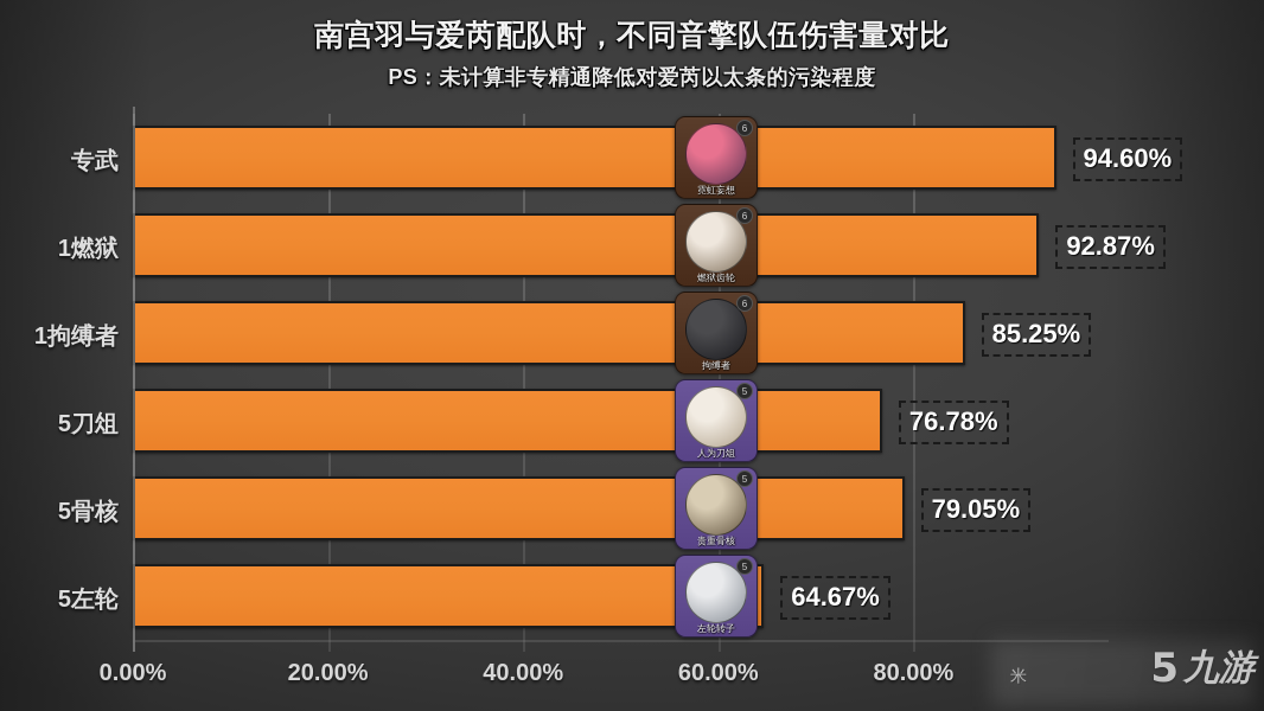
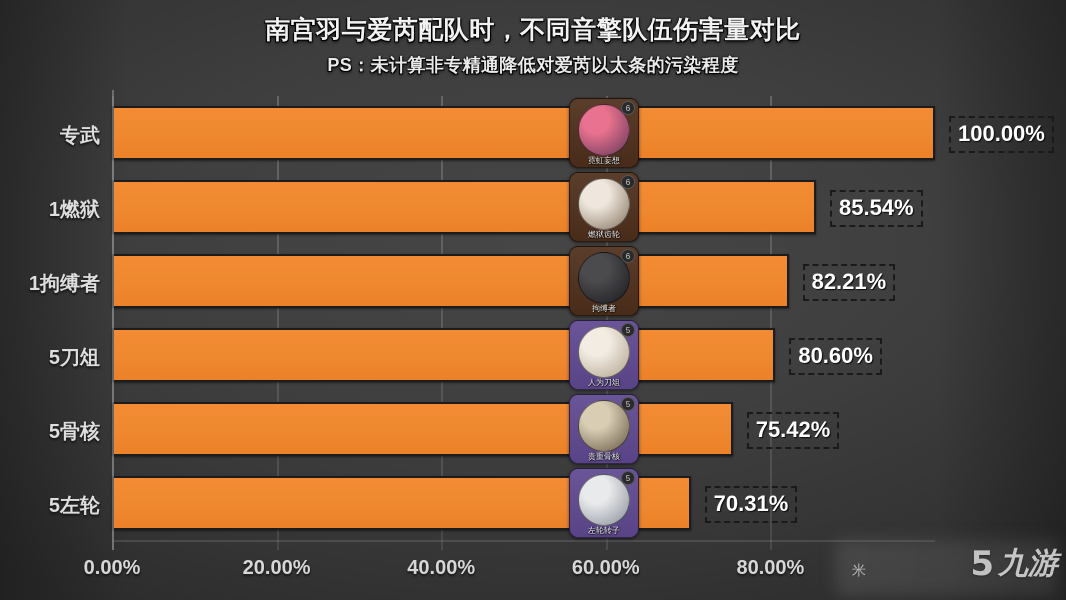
专武: 94.60% -> 100.00%
1燃狱: 92.87% -> 85.54%
1拘缚者: 85.25% -> 82.21%
5刀俎: 76.78% -> 80.60%
5骨核: 79.05% -> 75.42%
5左轮: 64.67% -> 70.31%
